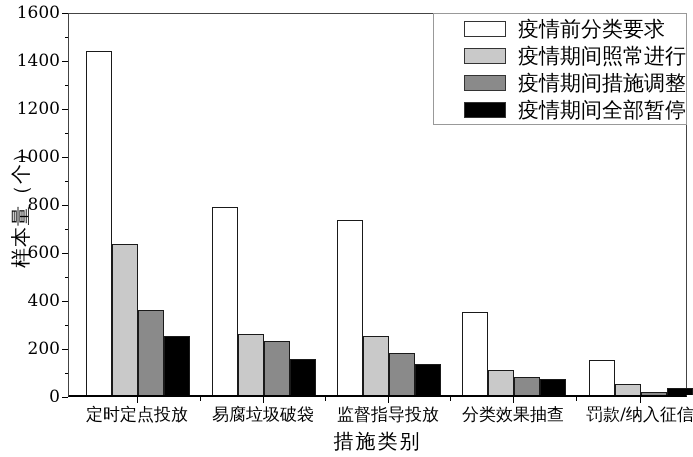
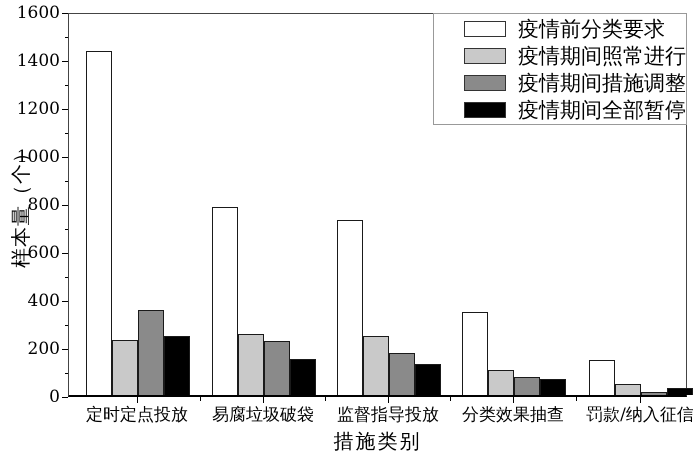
疫情期间照常进行/定时定点投放: 630 -> 230
